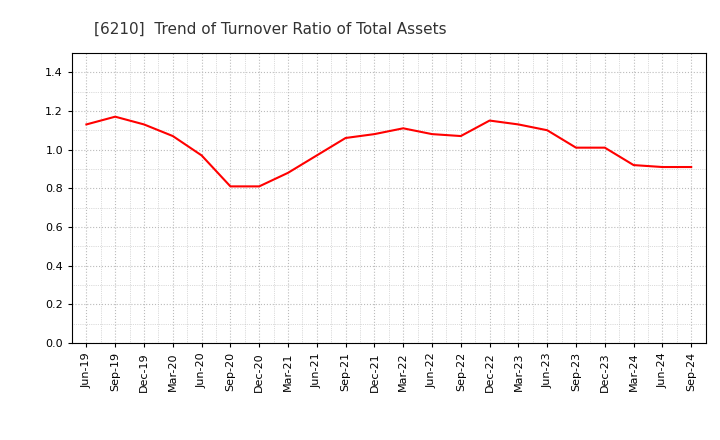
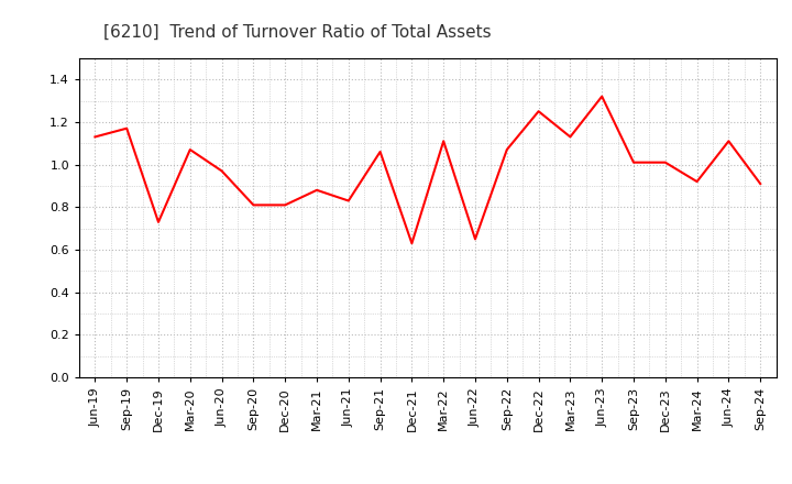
Dec-19: 1.13 -> 0.73
Jun-21: 0.97 -> 0.83
Dec-21: 1.08 -> 0.63
Jun-22: 1.08 -> 0.65
Dec-22: 1.15 -> 1.25
Jun-23: 1.10 -> 1.32
Jun-24: 0.91 -> 1.11
